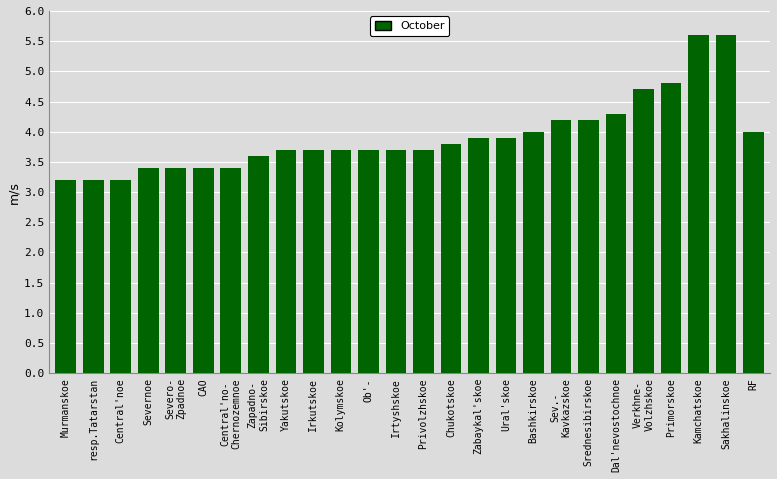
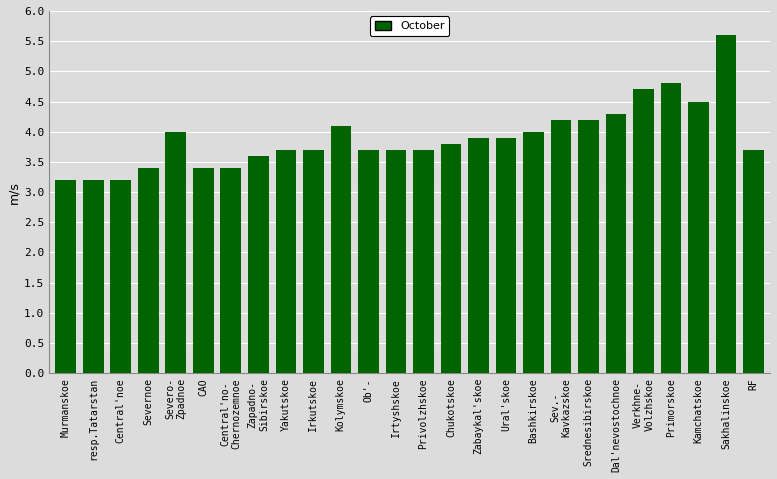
Severo- Zpadnoe: 3.4 -> 4.0
Kolymskoe: 3.7 -> 4.1
Kamchatskoe: 5.6 -> 4.5
RF: 4.0 -> 3.7
